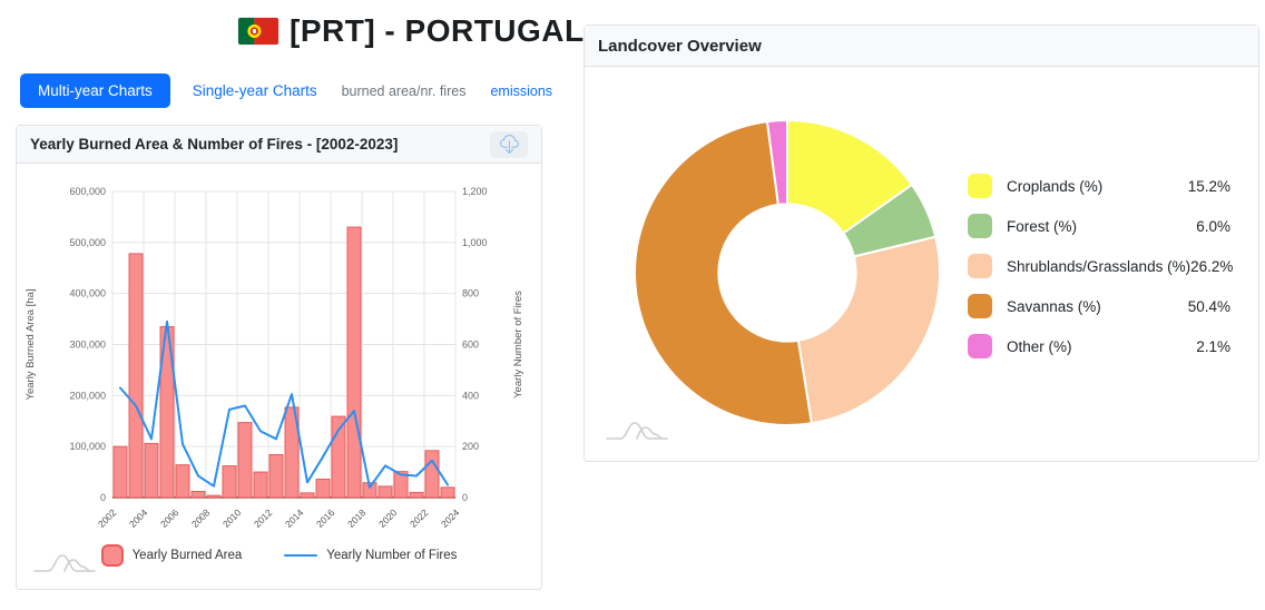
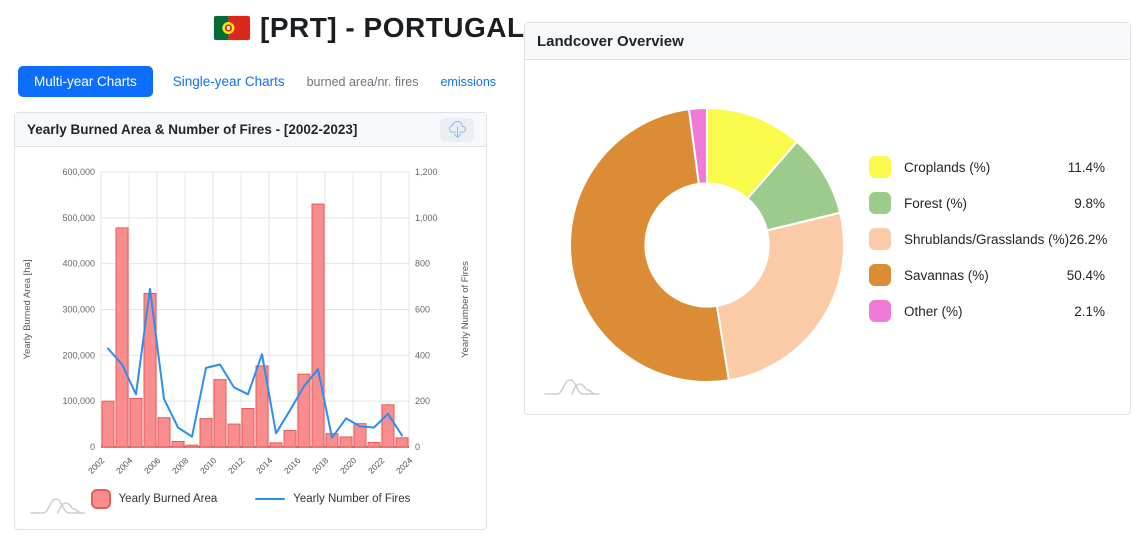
Landcover Overview/Croplands (%): 15.2% -> 11.4%
Landcover Overview/Forest (%): 6.0% -> 9.8%
